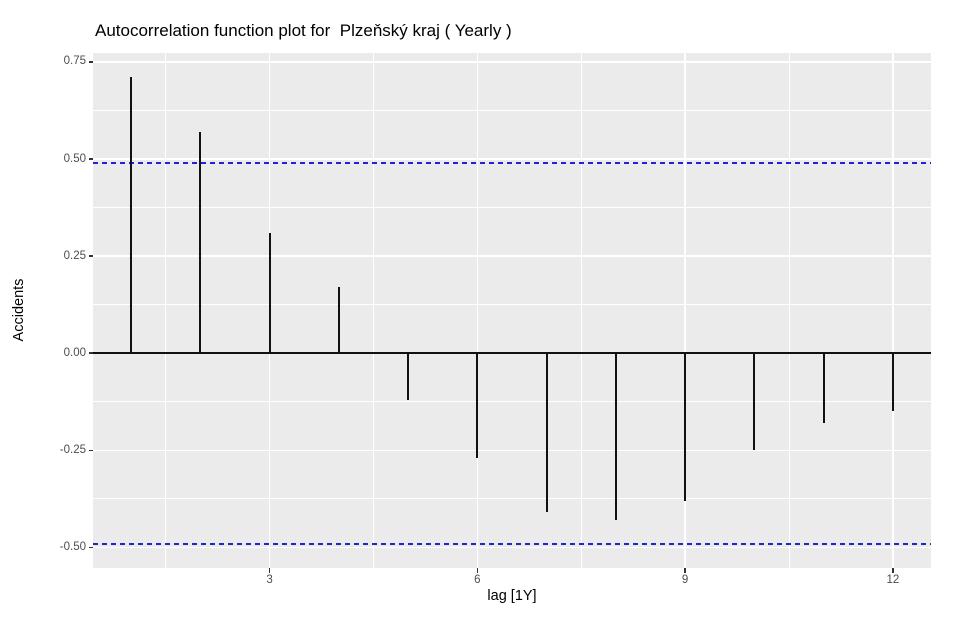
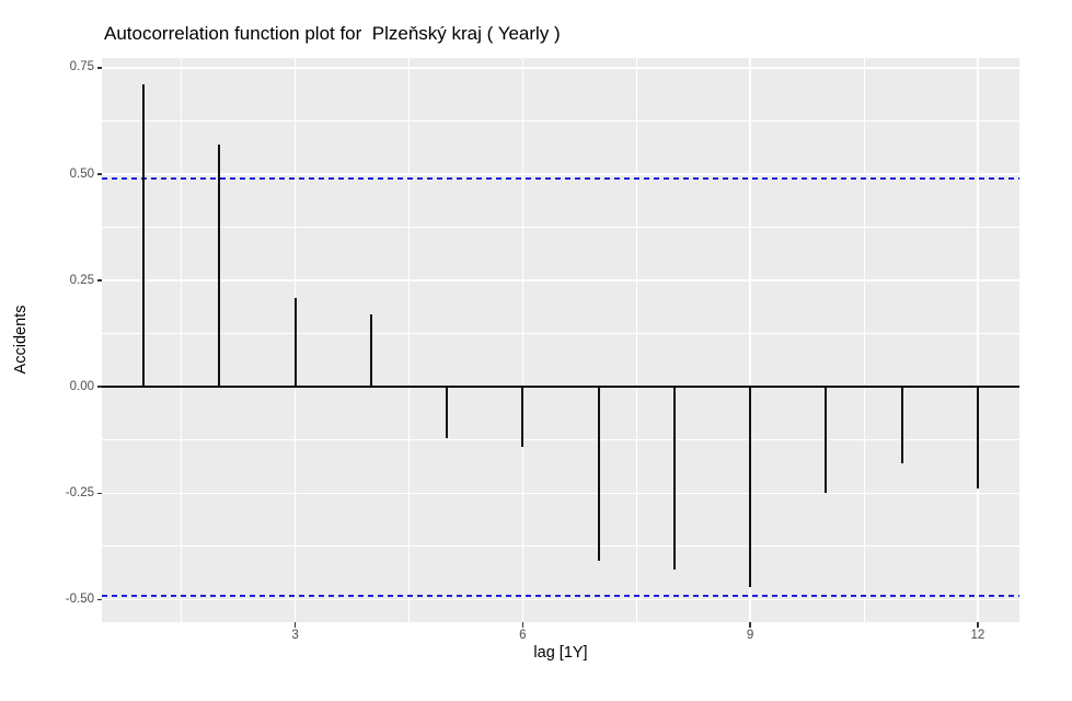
3: 0.31 -> 0.21
6: -0.27 -> -0.14
9: -0.38 -> -0.47
12: -0.15 -> -0.24
